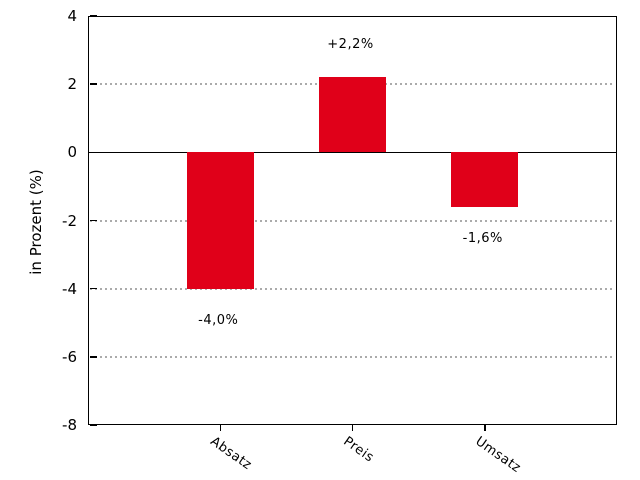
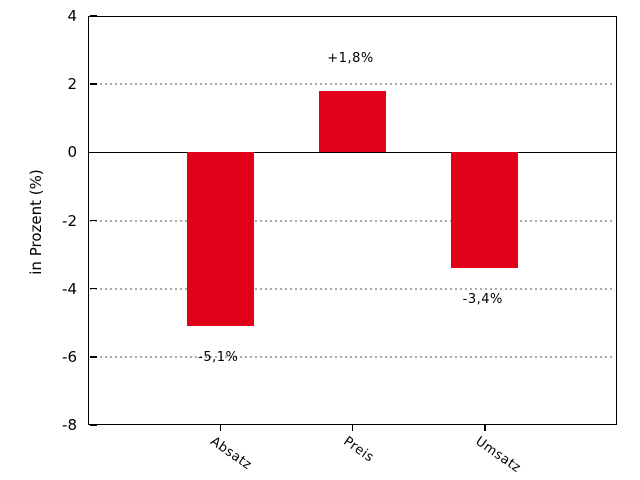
Absatz: -4,0% -> -5,1%
Preis: +2,2% -> +1,8%
Umsatz: -1,6% -> -3,4%
